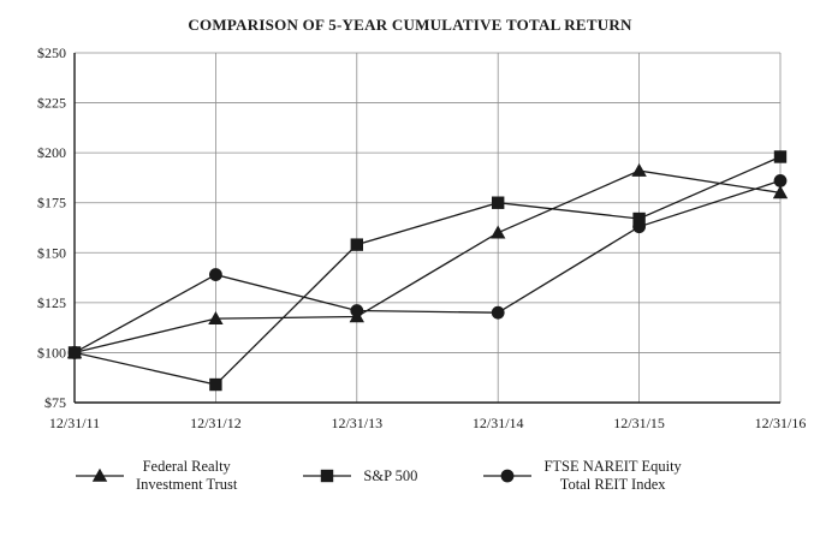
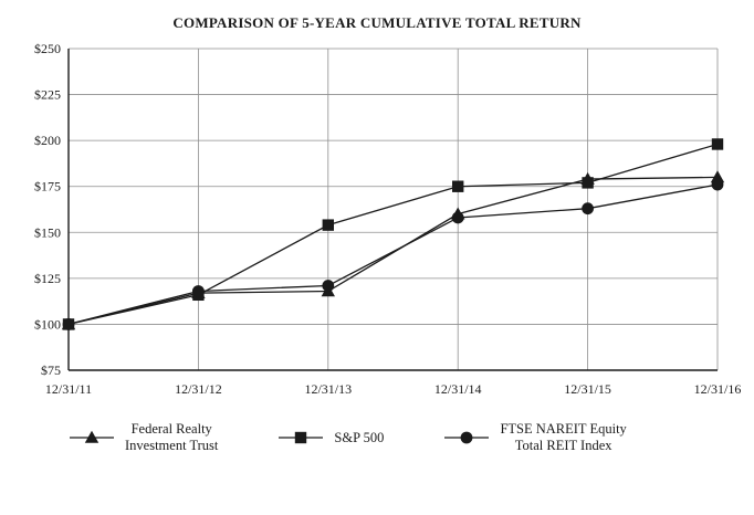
S&P 500/12/31/12: $84 -> $116
FTSE NAREIT Equity Total REIT Index/12/31/12: $139 -> $118
FTSE NAREIT Equity Total REIT Index/12/31/14: $120 -> $158
Federal Realty Investment Trust/12/31/15: $191 -> $179
S&P 500/12/31/15: $167 -> $177
FTSE NAREIT Equity Total REIT Index/12/31/16: $186 -> $176
